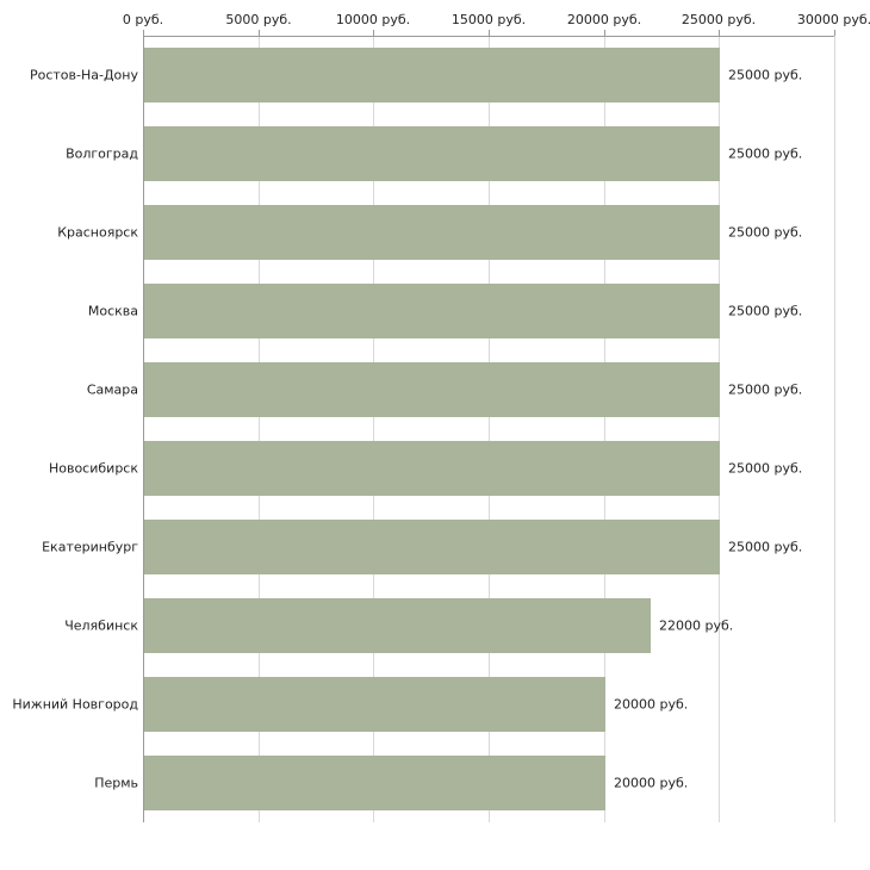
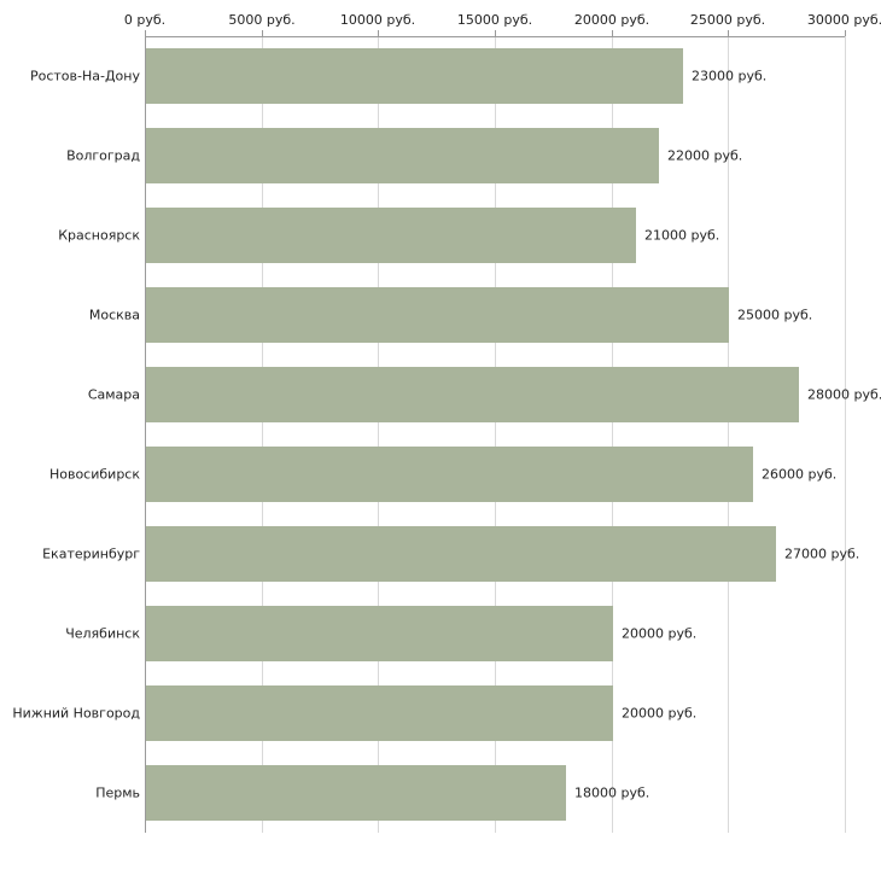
Ростов-На-Дону: 25000 -> 23000
Волгоград: 25000 -> 22000
Красноярск: 25000 -> 21000
Самара: 25000 -> 28000
Новосибирск: 25000 -> 26000
Екатеринбург: 25000 -> 27000
Челябинск: 22000 -> 20000
Пермь: 20000 -> 18000
